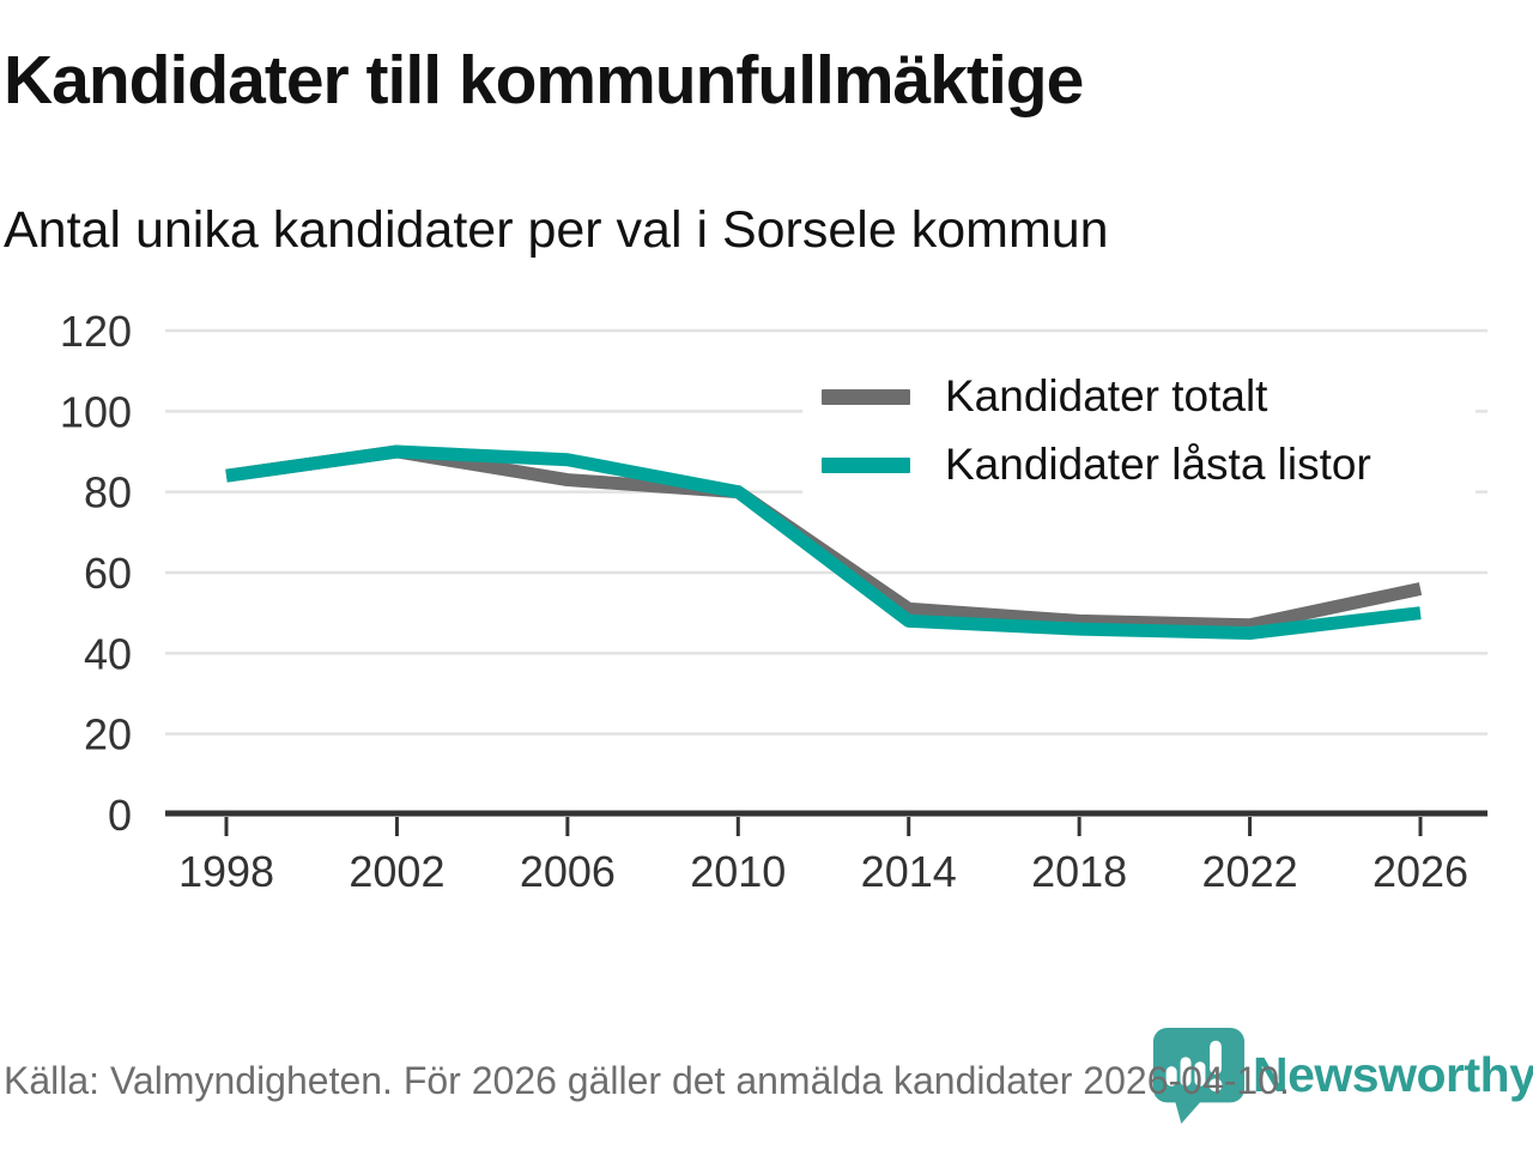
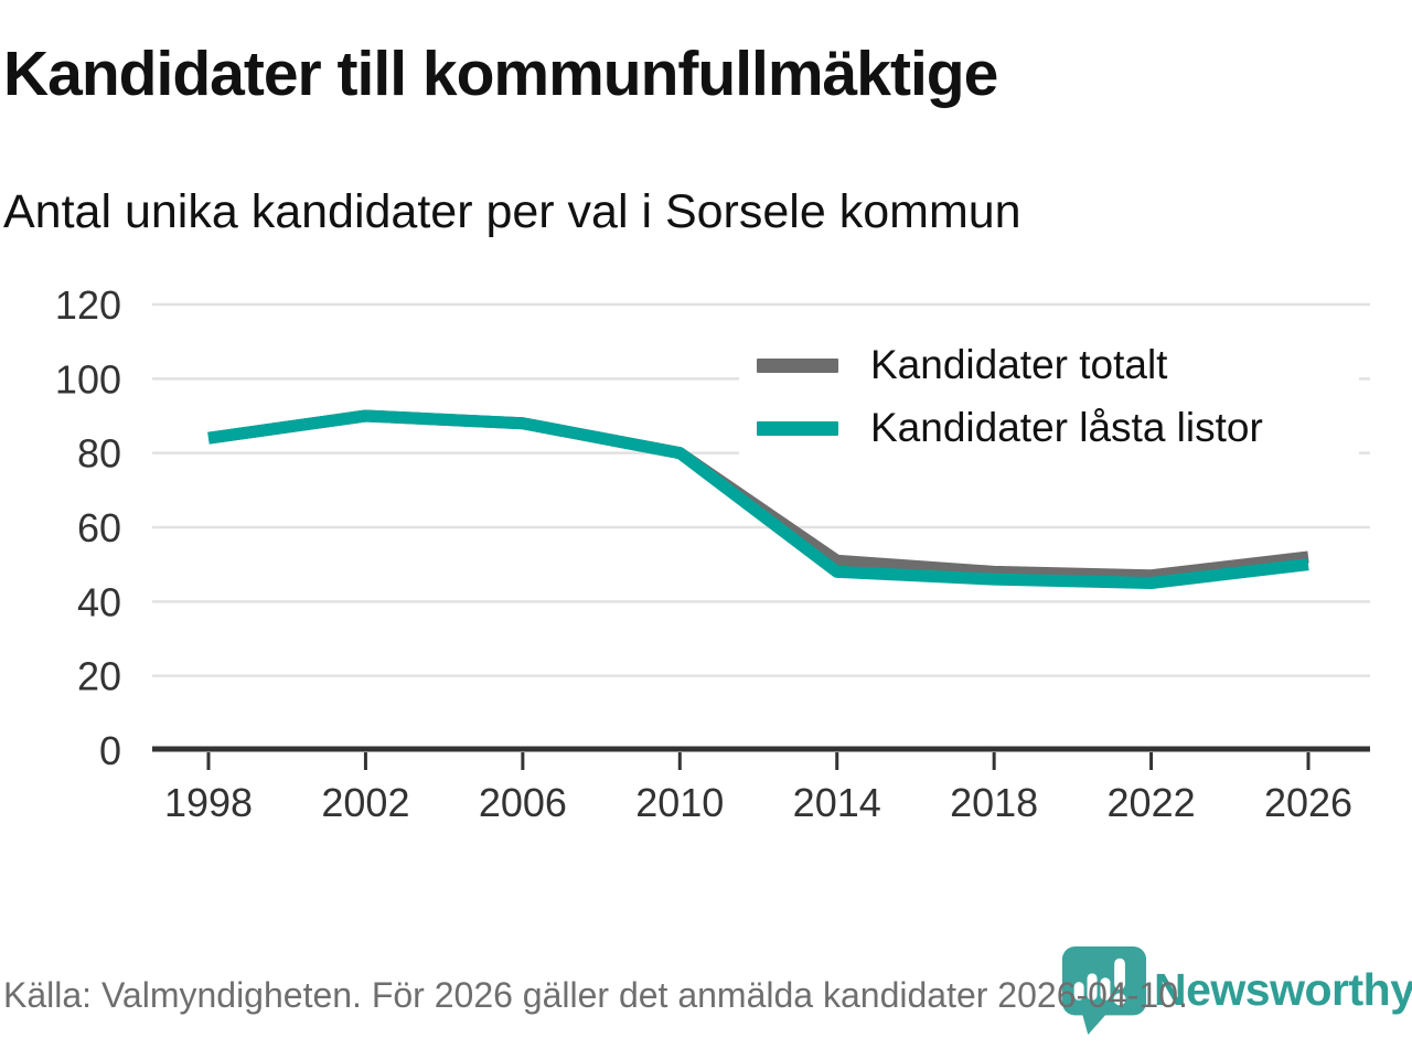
Kandidater totalt/2006: 83 -> 88
Kandidater totalt/2026: 56 -> 52
